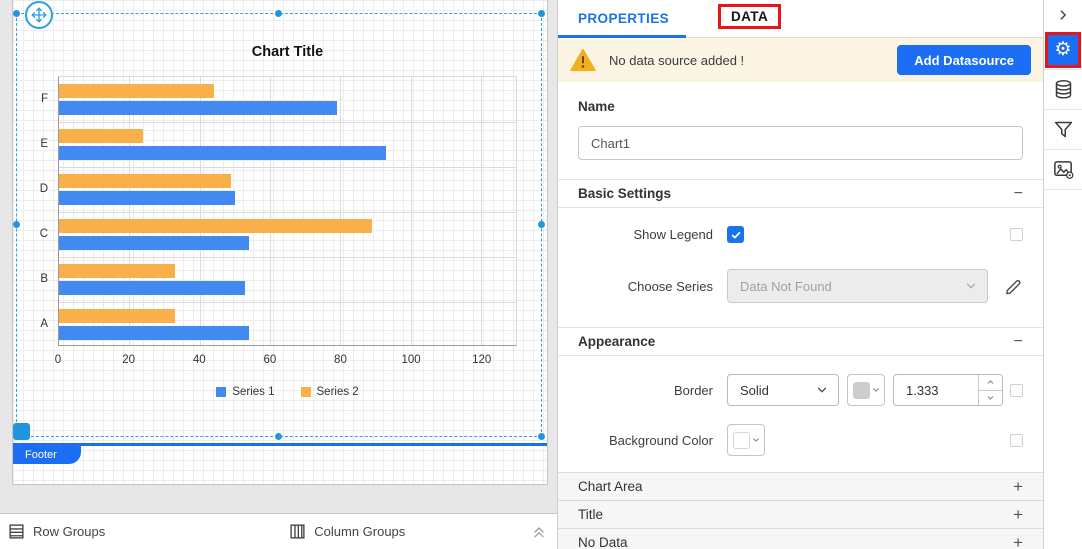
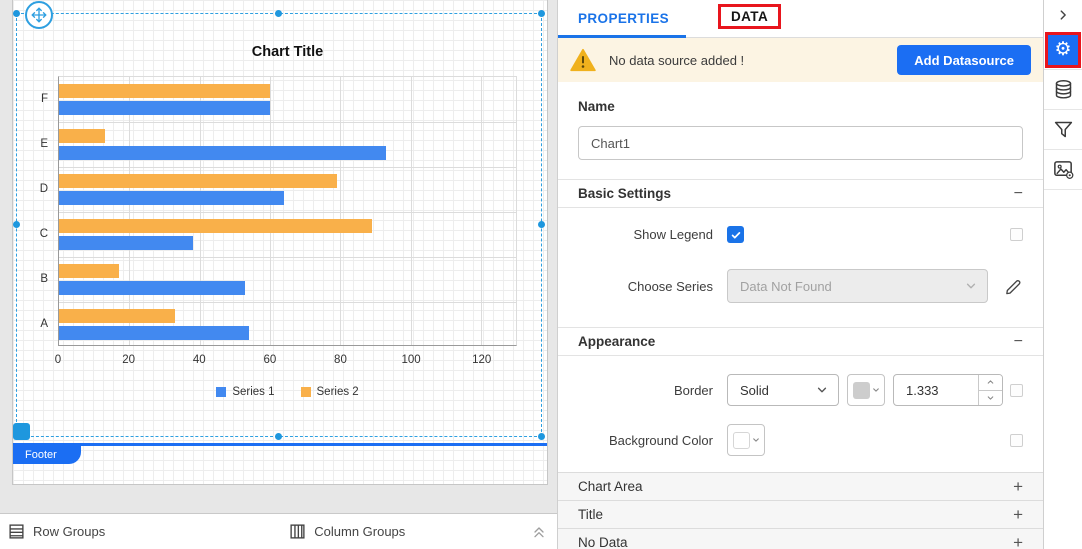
Series 2/B: 33 -> 17
Series 1/C: 54 -> 38
Series 1/D: 50 -> 64
Series 2/D: 49 -> 79
Series 2/E: 24 -> 13
Series 1/F: 79 -> 60
Series 2/F: 44 -> 60
